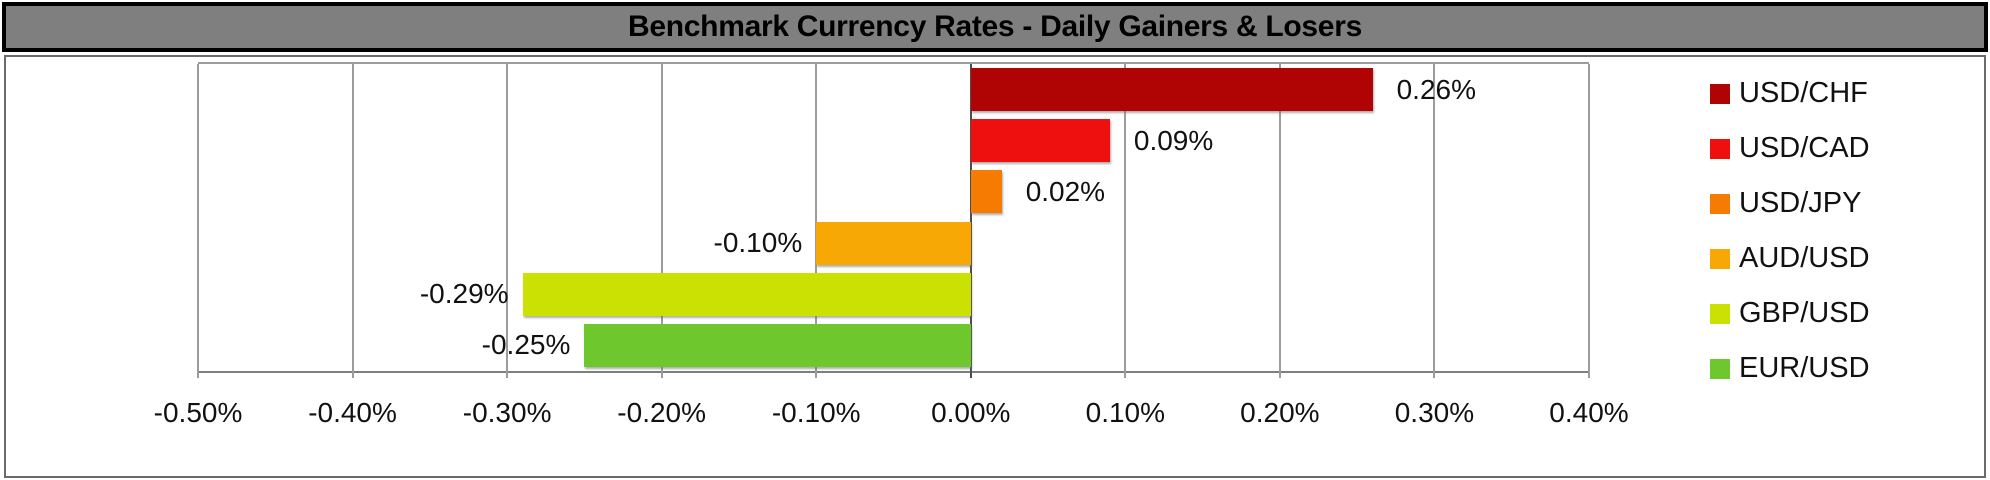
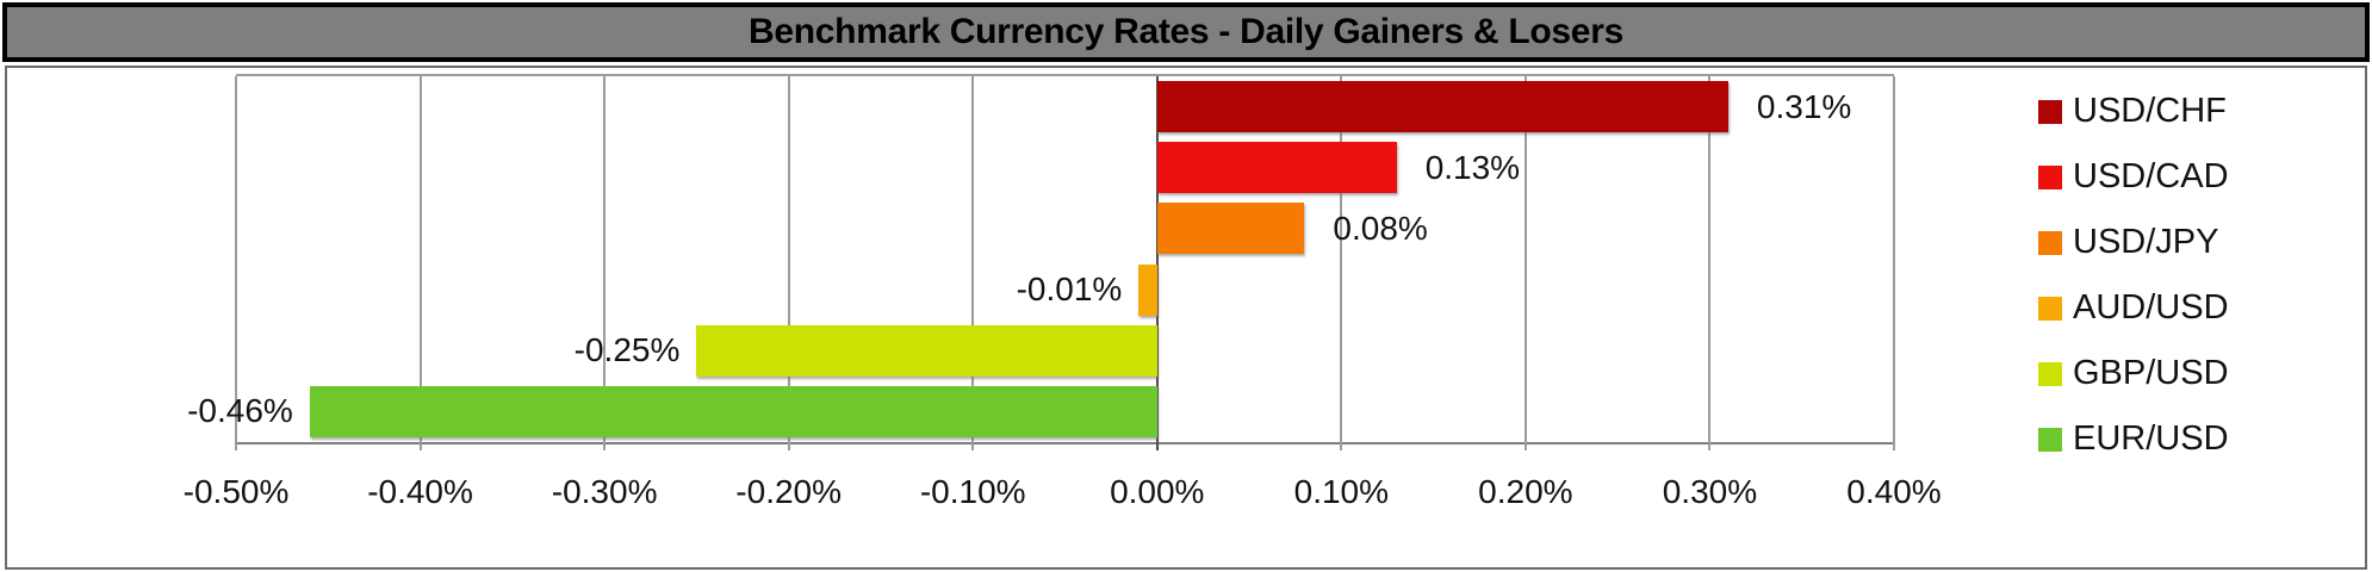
USD/CHF: 0.26% -> 0.31%
USD/CAD: 0.09% -> 0.13%
USD/JPY: 0.02% -> 0.08%
AUD/USD: -0.10% -> -0.01%
GBP/USD: -0.29% -> -0.25%
EUR/USD: -0.25% -> -0.46%
